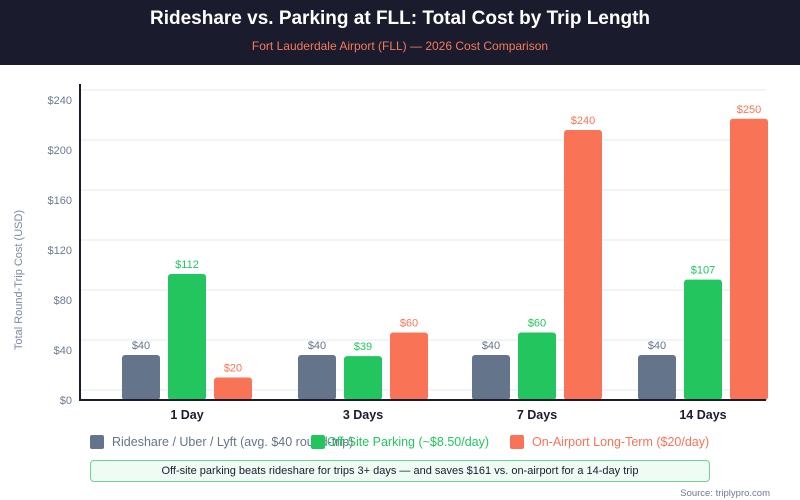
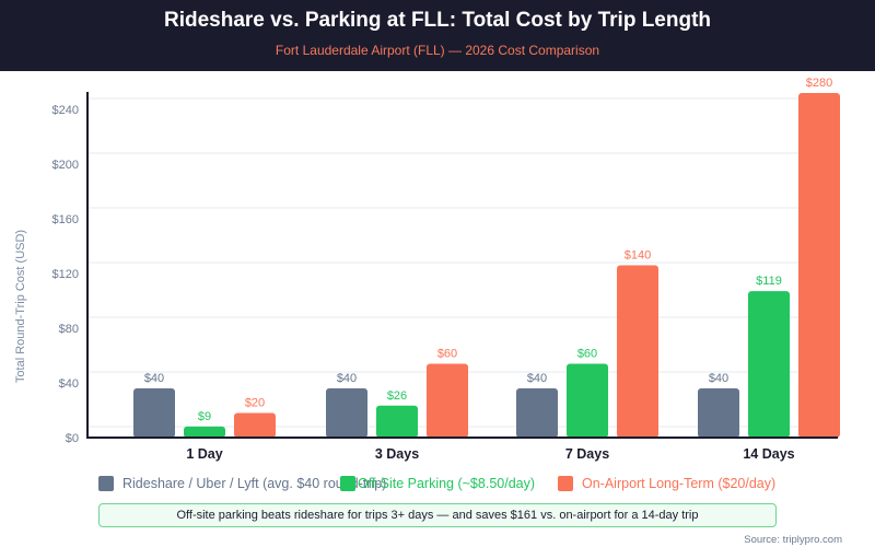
Off-Site Parking (~$8.50/day)/1 Day: $112 -> $9
Off-Site Parking (~$8.50/day)/3 Days: $39 -> $26
On-Airport Long-Term ($20/day)/7 Days: $240 -> $140
Off-Site Parking (~$8.50/day)/14 Days: $107 -> $119
On-Airport Long-Term ($20/day)/14 Days: $250 -> $280
